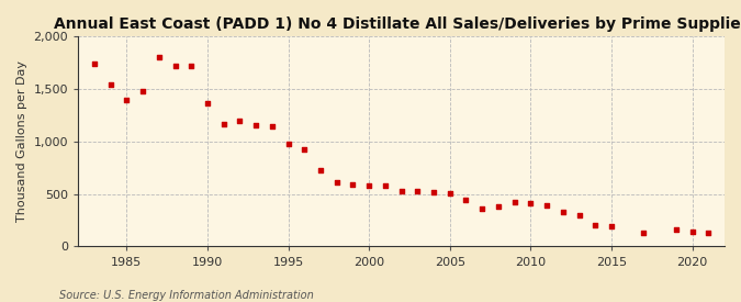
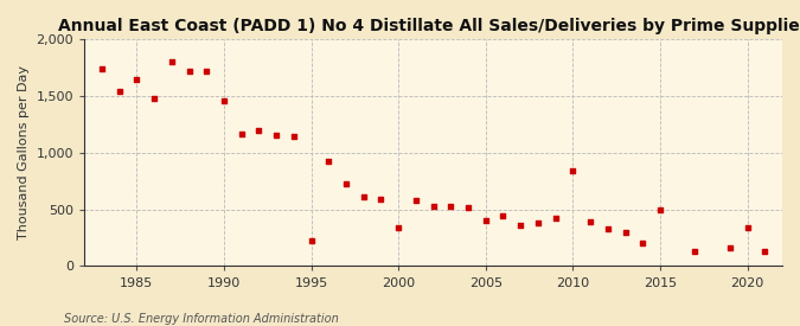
1985: 1,390 -> 1,640
1990: 1,360 -> 1,460
1995: 980 -> 220
2000: 580 -> 340
2005: 510 -> 400
2010: 410 -> 840
2015: 200 -> 500
2020: 140 -> 340
